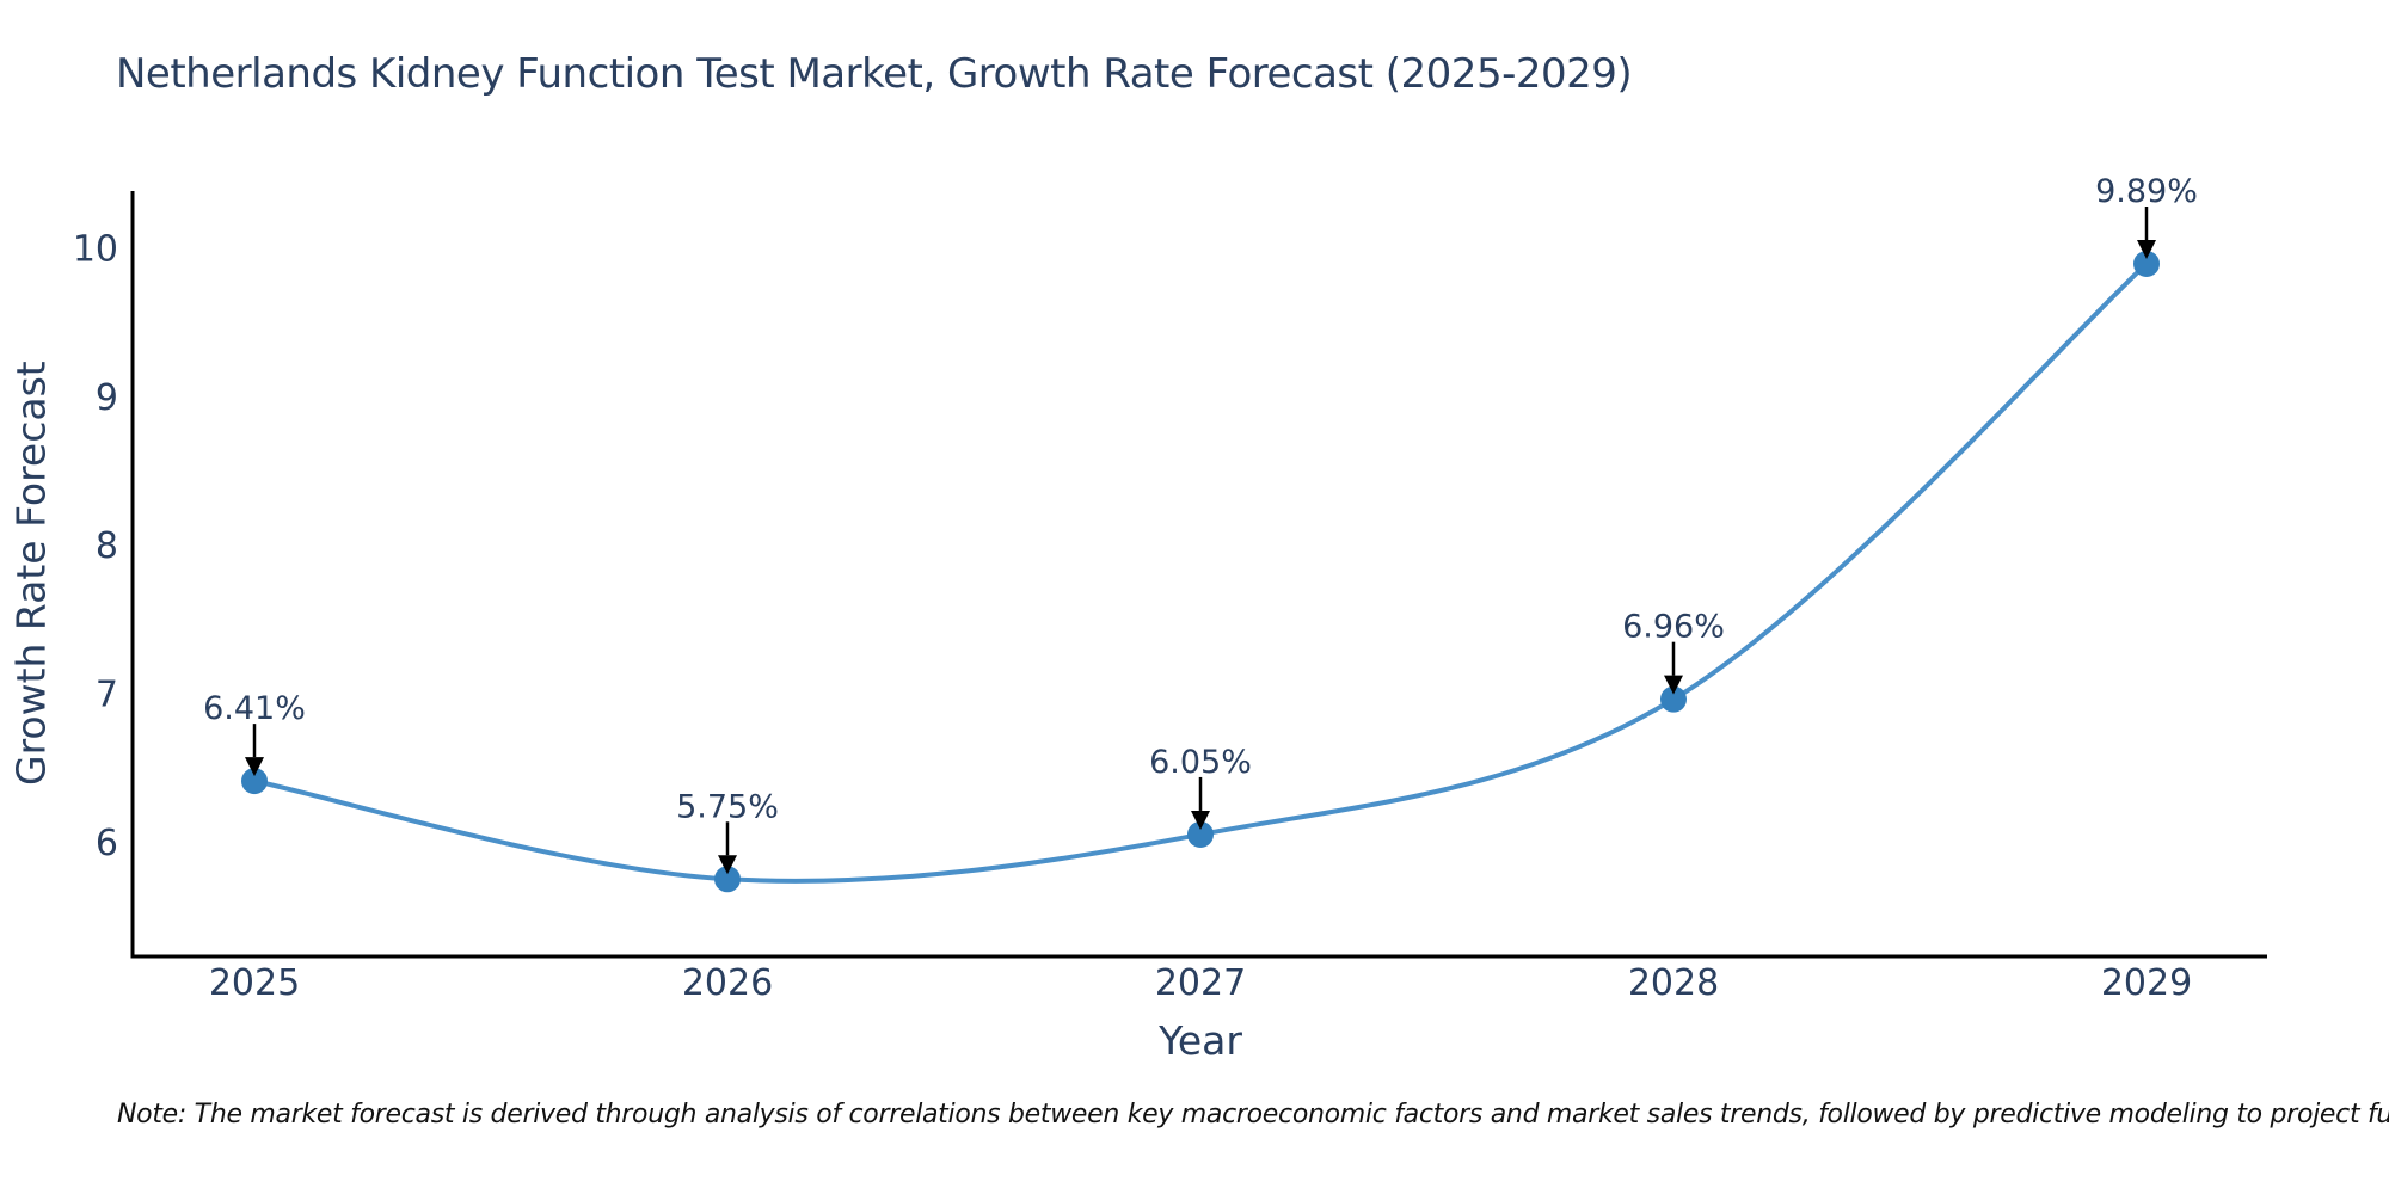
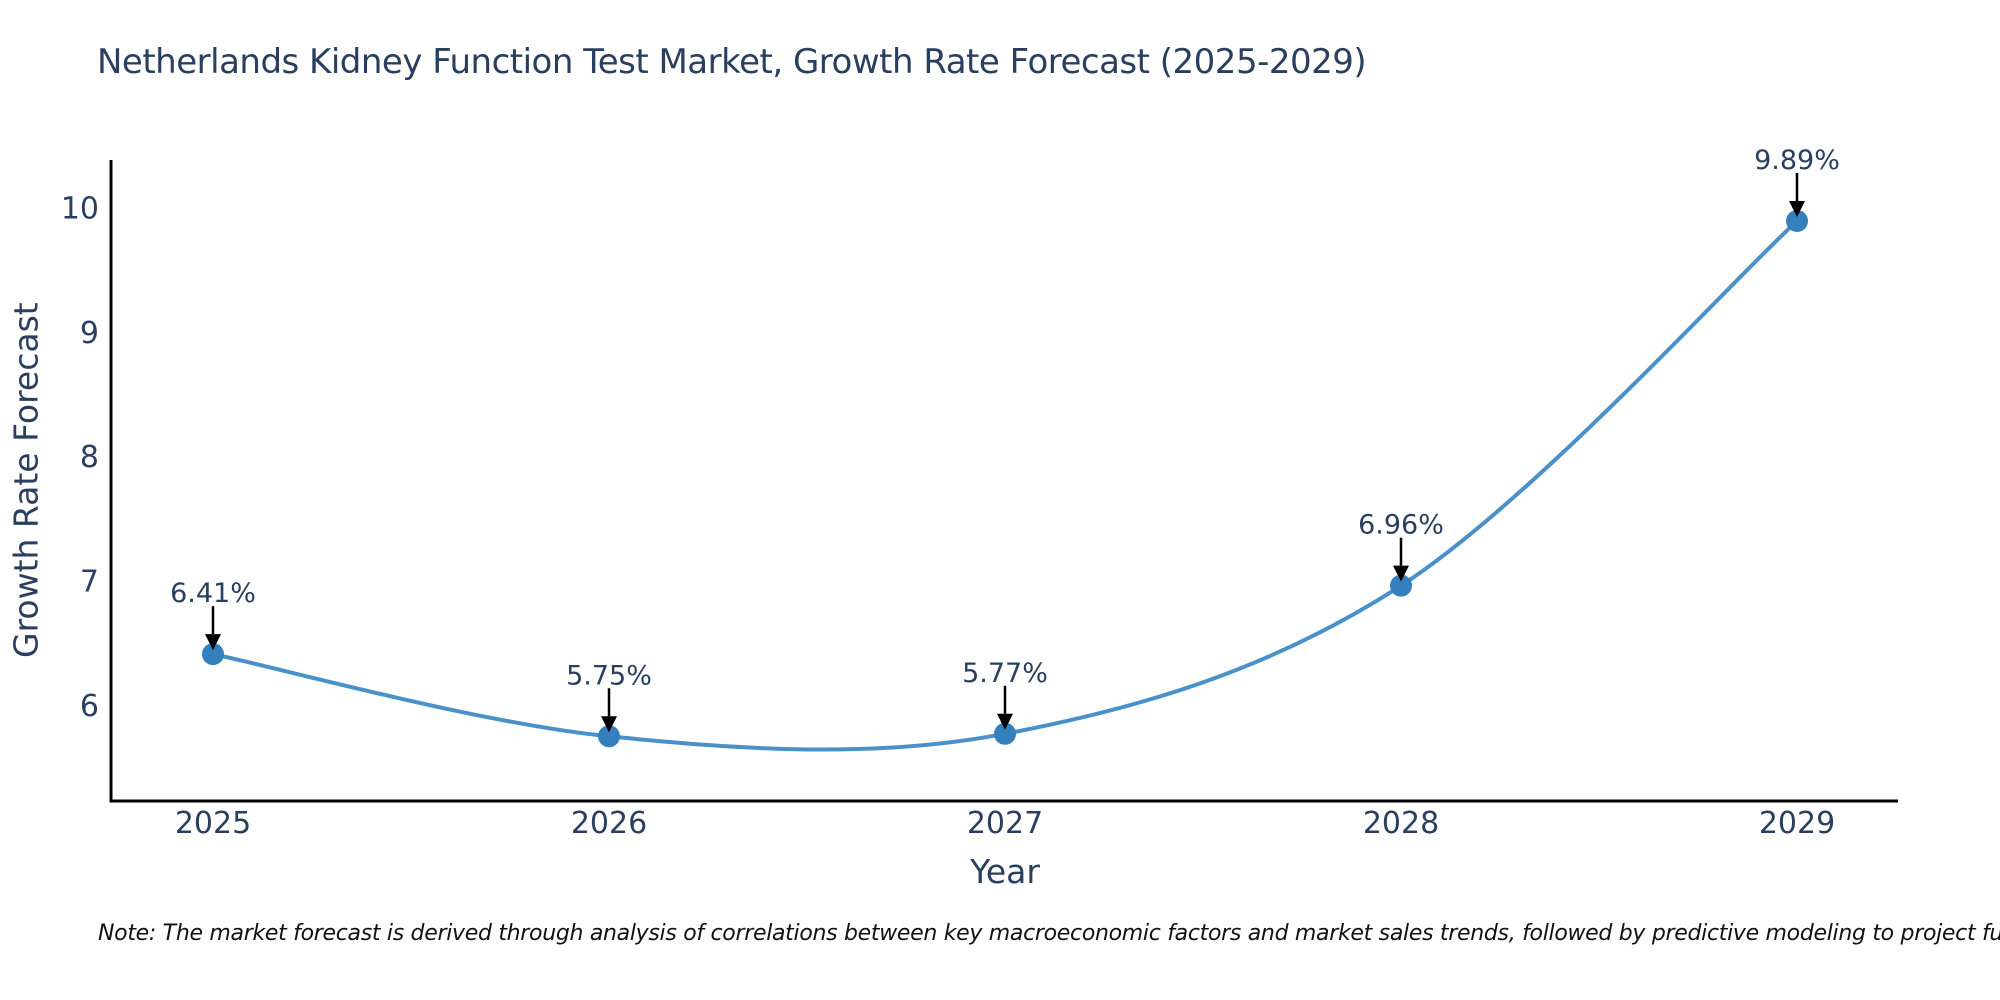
2027: 6.05% -> 5.77%
